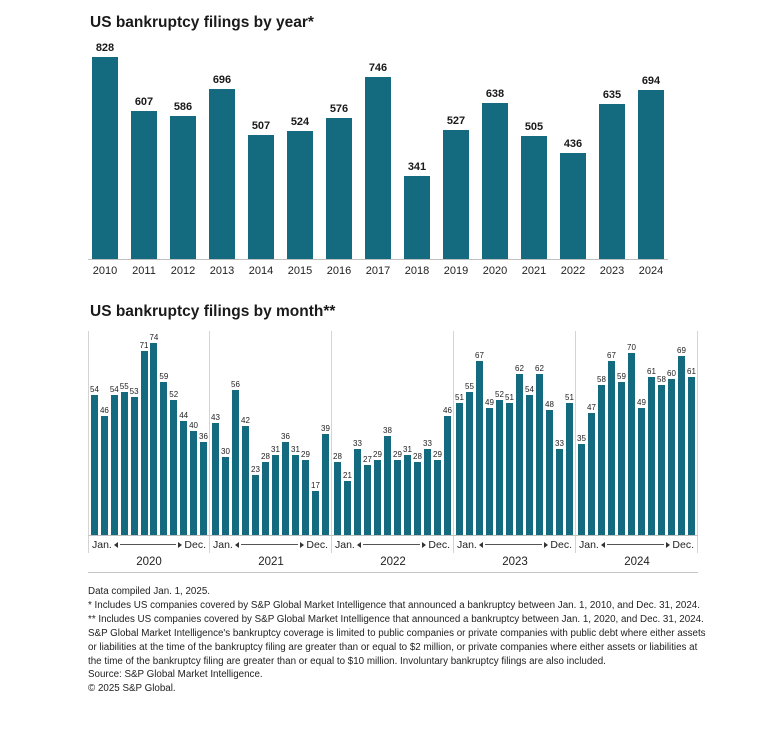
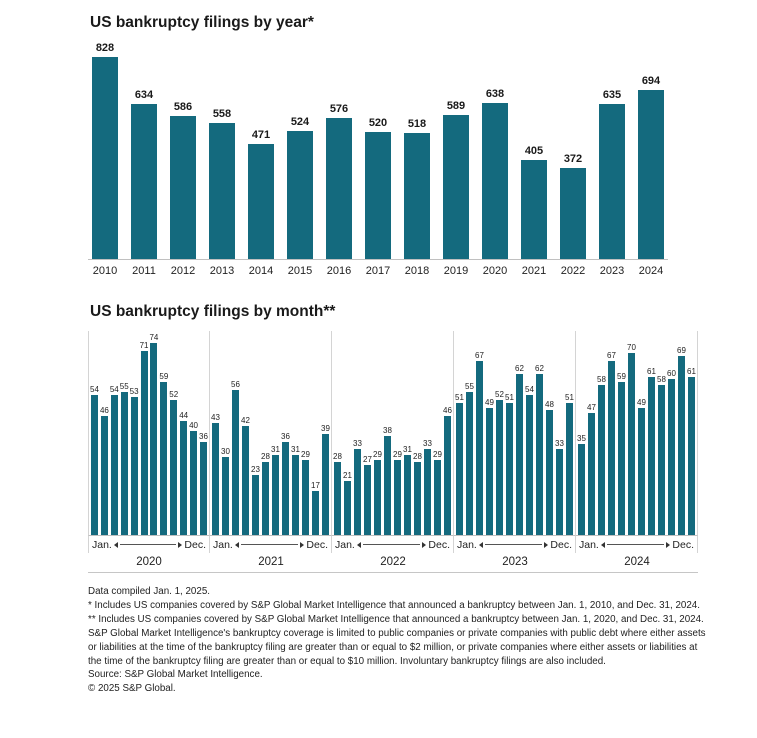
US bankruptcy filings by year*/2011: 607 -> 634
US bankruptcy filings by year*/2013: 696 -> 558
US bankruptcy filings by year*/2014: 507 -> 471
US bankruptcy filings by year*/2017: 746 -> 520
US bankruptcy filings by year*/2018: 341 -> 518
US bankruptcy filings by year*/2019: 527 -> 589
US bankruptcy filings by year*/2021: 505 -> 405
US bankruptcy filings by year*/2022: 436 -> 372
